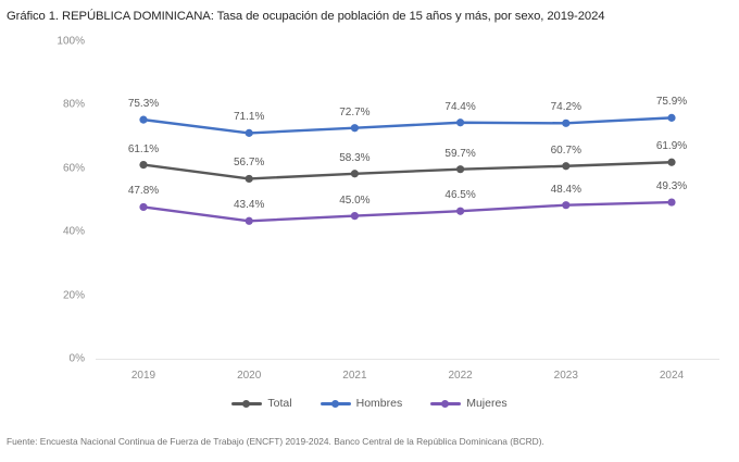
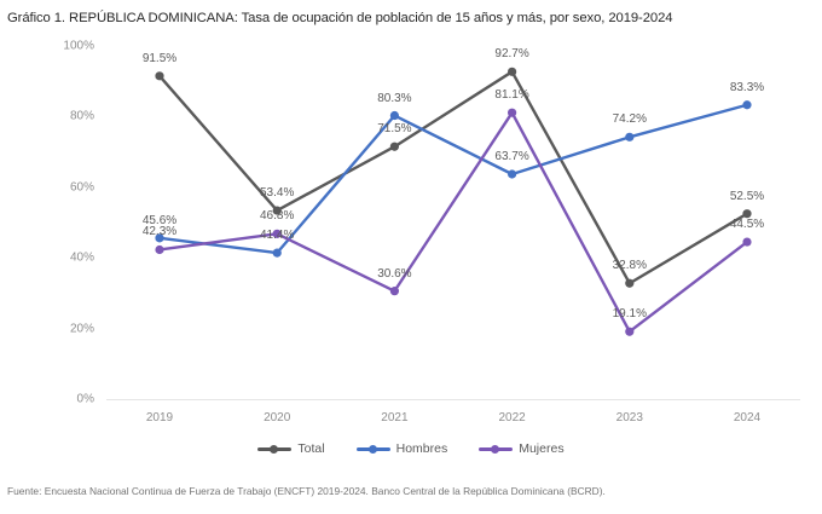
Total/2019: 61.1% -> 91.5%
Hombres/2019: 75.3% -> 45.6%
Mujeres/2019: 47.8% -> 42.3%
Total/2020: 56.7% -> 53.4%
Hombres/2020: 71.1% -> 41.4%
Mujeres/2020: 43.4% -> 46.8%
Total/2021: 58.3% -> 71.5%
Hombres/2021: 72.7% -> 80.3%
Mujeres/2021: 45.0% -> 30.6%
Total/2022: 59.7% -> 92.7%
Hombres/2022: 74.4% -> 63.7%
Mujeres/2022: 46.5% -> 81.1%
Total/2023: 60.7% -> 32.8%
Mujeres/2023: 48.4% -> 19.1%
Total/2024: 61.9% -> 52.5%
Hombres/2024: 75.9% -> 83.3%
Mujeres/2024: 49.3% -> 44.5%
